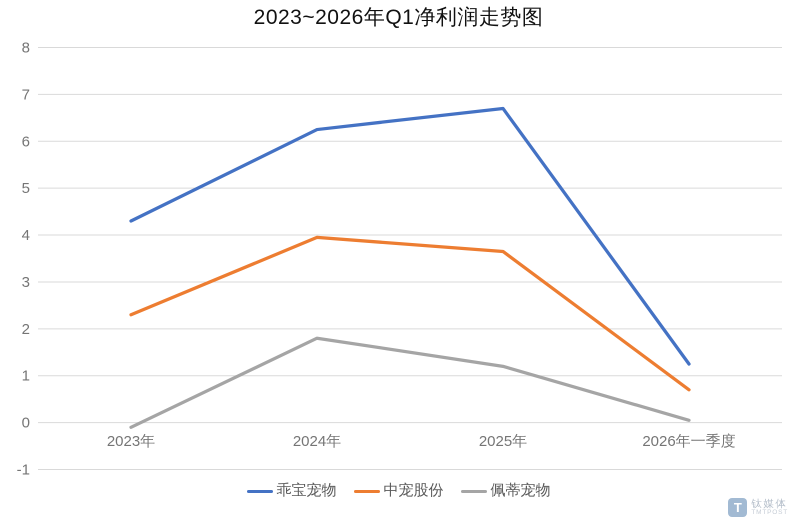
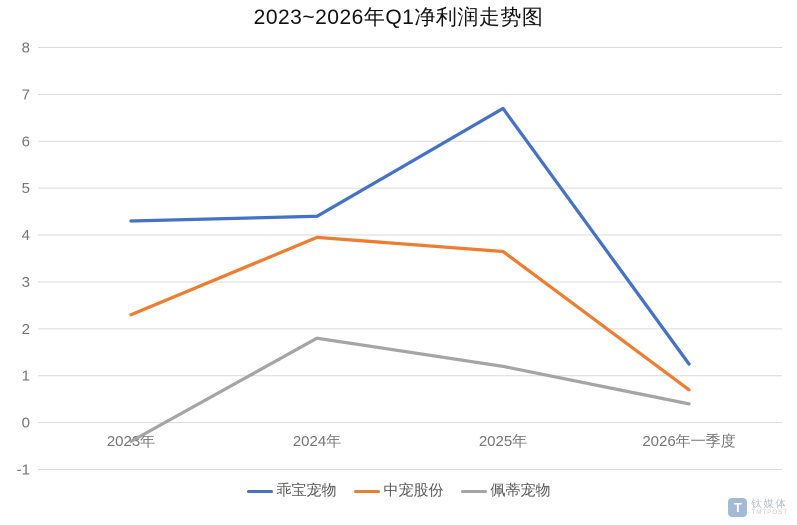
佩蒂宠物/2023年: -0.1 -> -0.4
乖宝宠物/2024年: 6.2 -> 4.4
佩蒂宠物/2026年一季度: 0.1 -> 0.4
